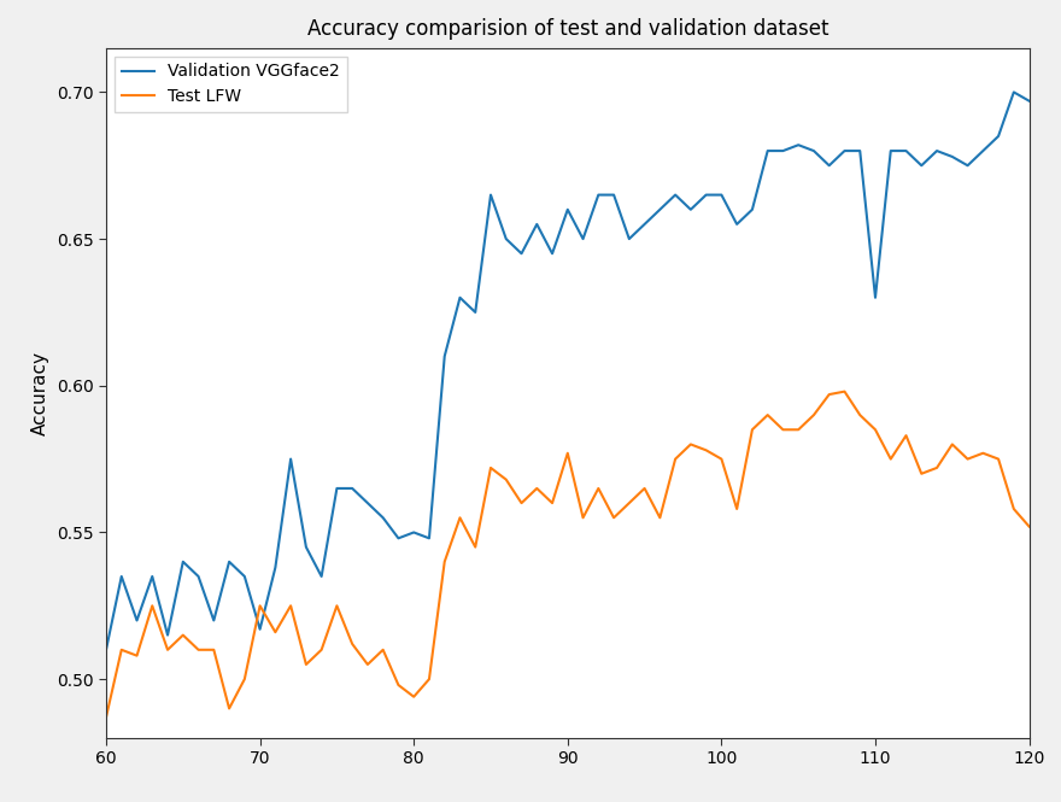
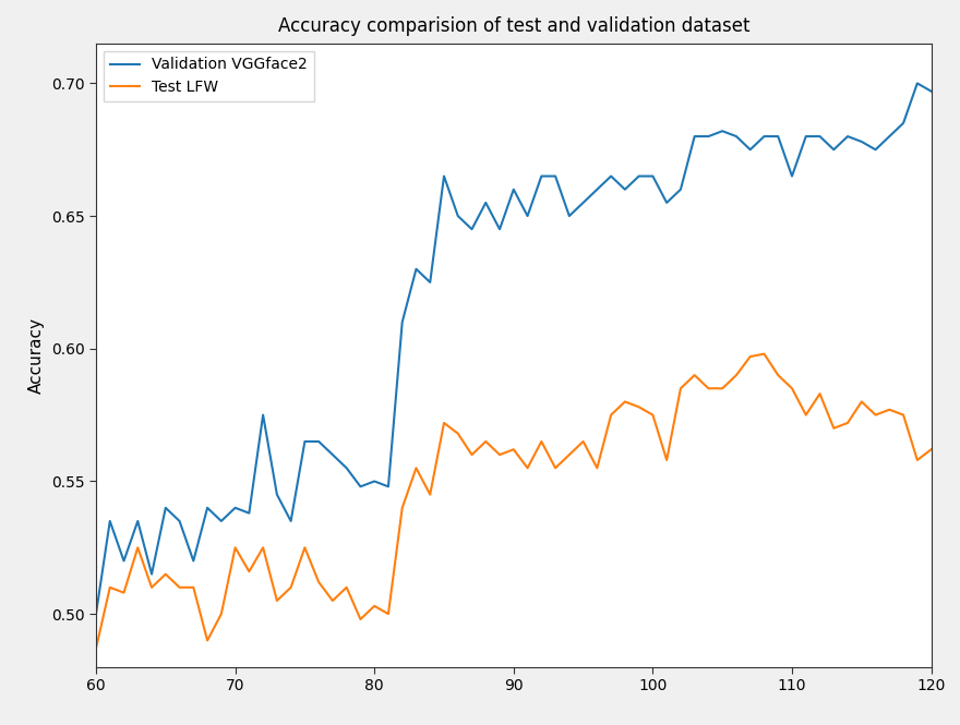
Validation VGGface2/60: 0.510 -> 0.500
Validation VGGface2/70: 0.517 -> 0.540
Test LFW/80: 0.494 -> 0.503
Test LFW/90: 0.577 -> 0.562
Validation VGGface2/110: 0.630 -> 0.665
Test LFW/120: 0.552 -> 0.562
